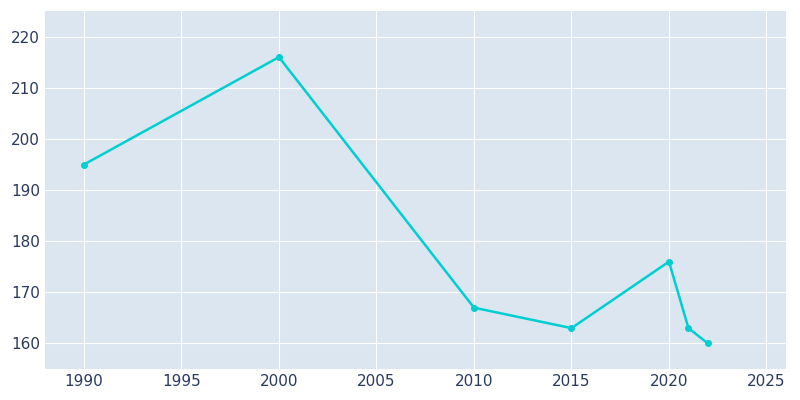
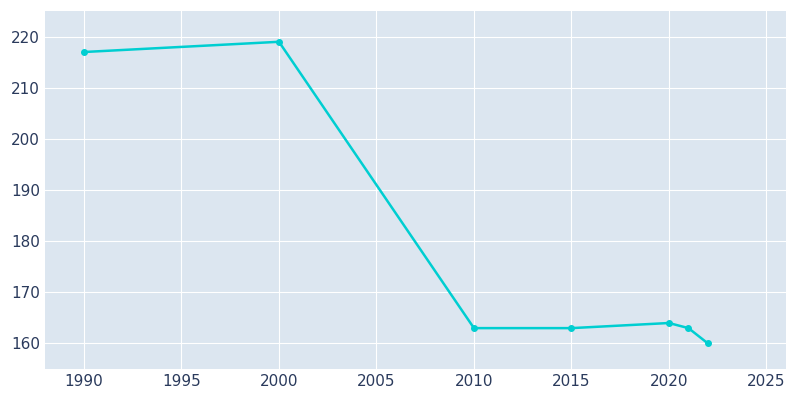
1990: 195 -> 217
2000: 216 -> 219
2010: 167 -> 163
2020: 176 -> 164
